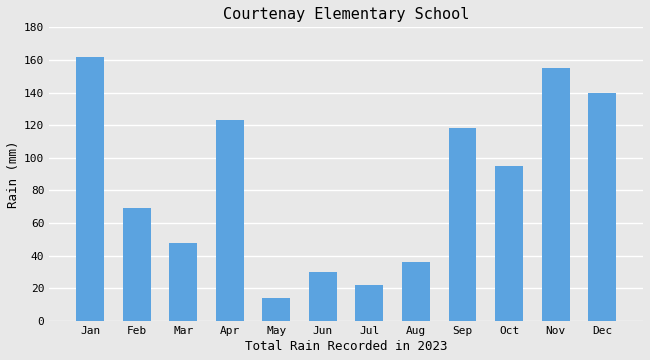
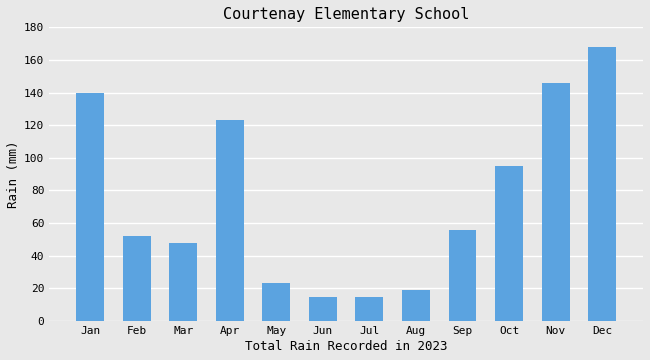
Jan: 162 -> 140
Feb: 69 -> 52
May: 14 -> 23
Jun: 30 -> 15
Jul: 22 -> 15
Aug: 36 -> 19
Sep: 118 -> 56
Nov: 155 -> 146
Dec: 140 -> 168
